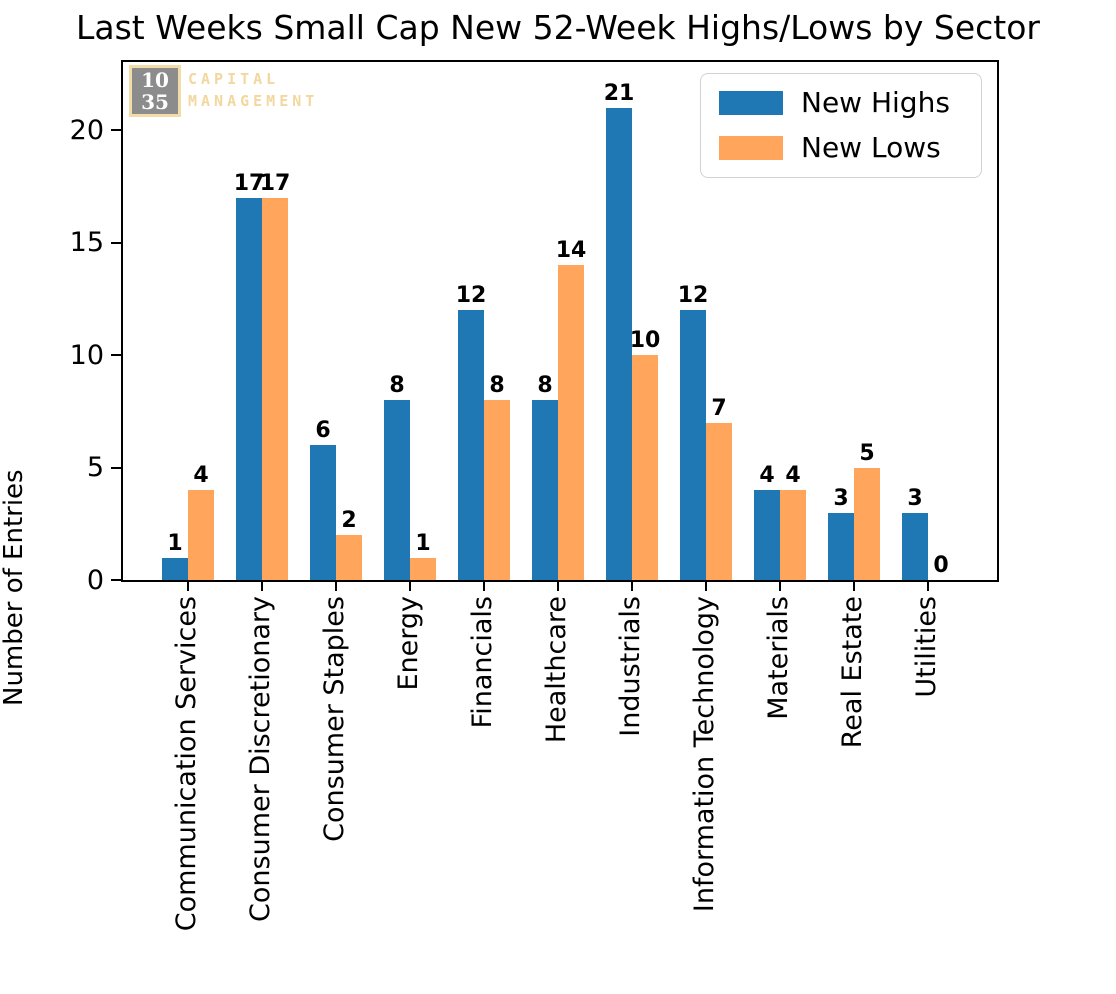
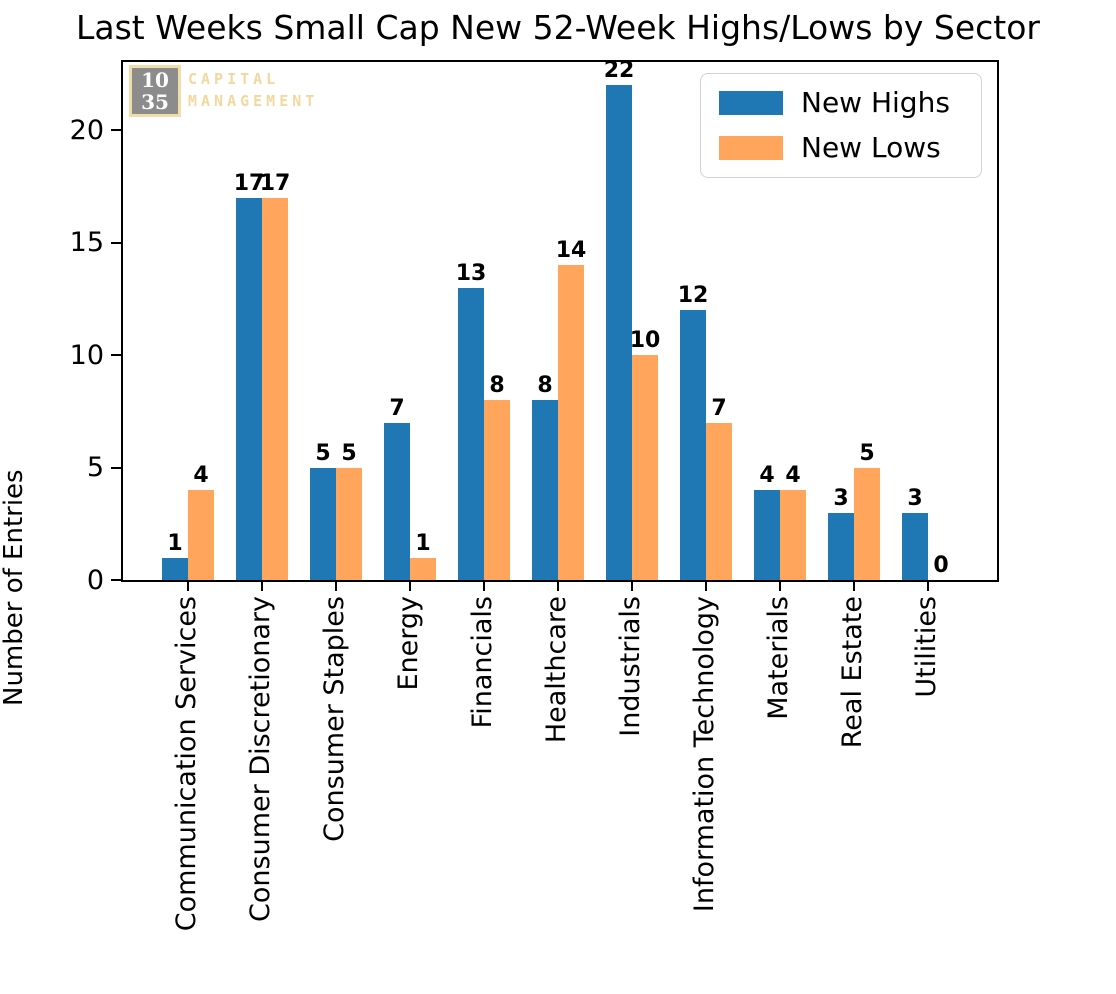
New Highs/Consumer Staples: 6 -> 5
New Lows/Consumer Staples: 2 -> 5
New Highs/Energy: 8 -> 7
New Highs/Financials: 12 -> 13
New Highs/Industrials: 21 -> 22
